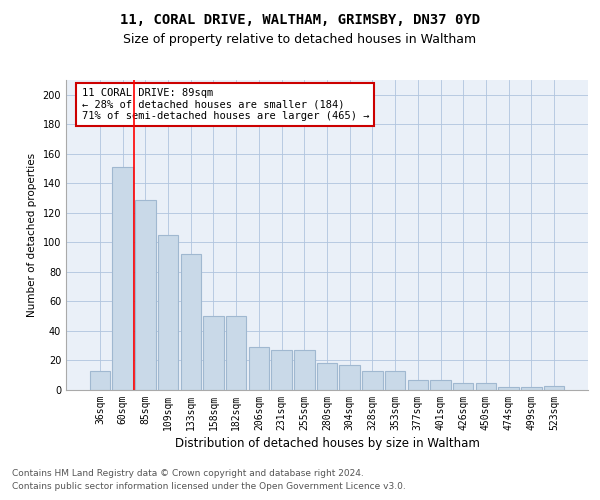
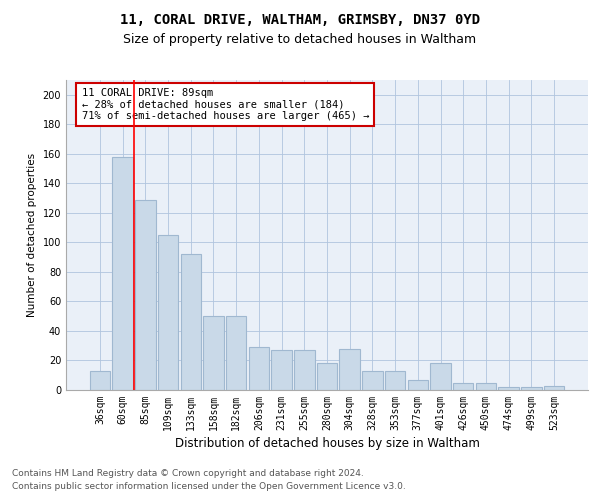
60sqm: 151 -> 158
304sqm: 17 -> 28
401sqm: 7 -> 18
